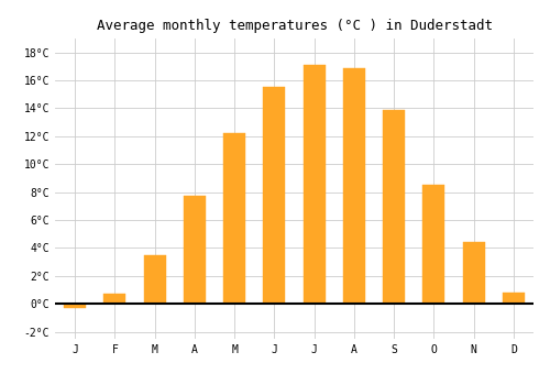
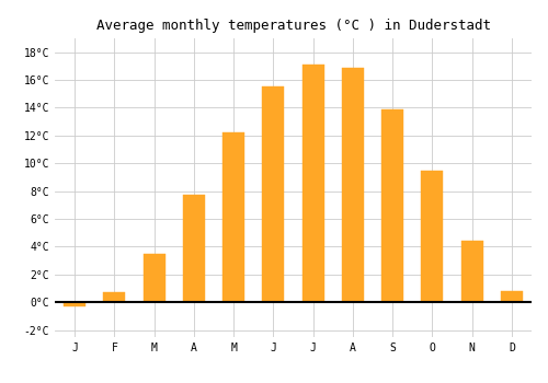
O: 8.5°C -> 9.5°C
